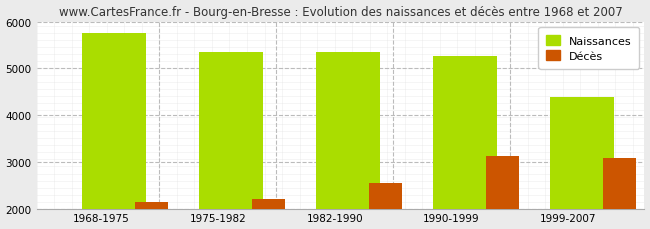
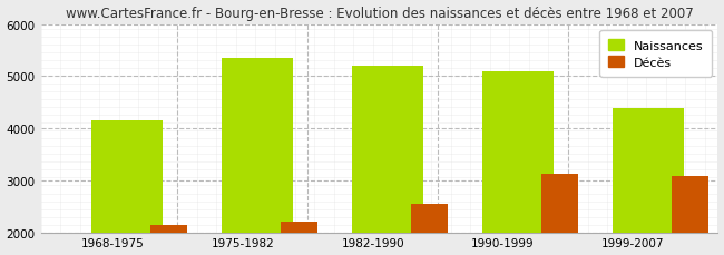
Naissances/1968-1975: 5750 -> 4150
Naissances/1982-1990: 5340 -> 5200
Naissances/1990-1999: 5260 -> 5100
